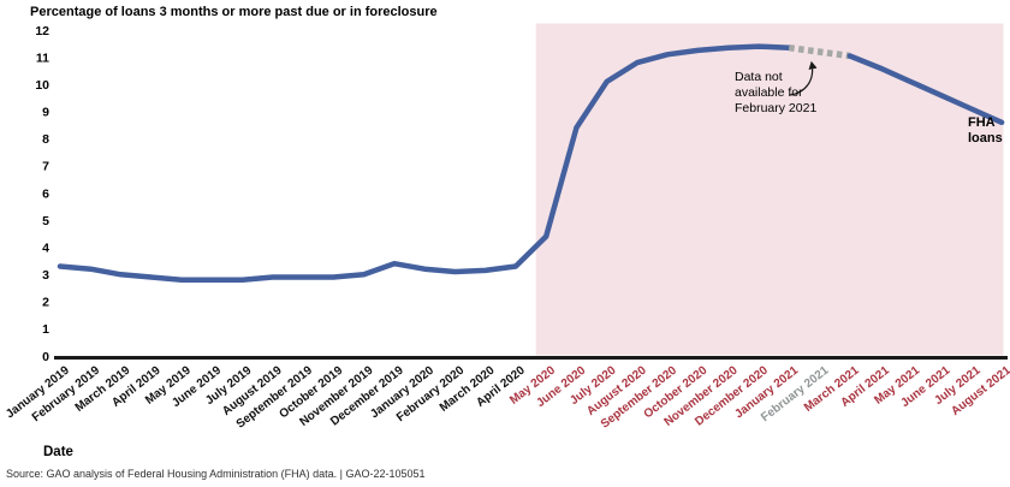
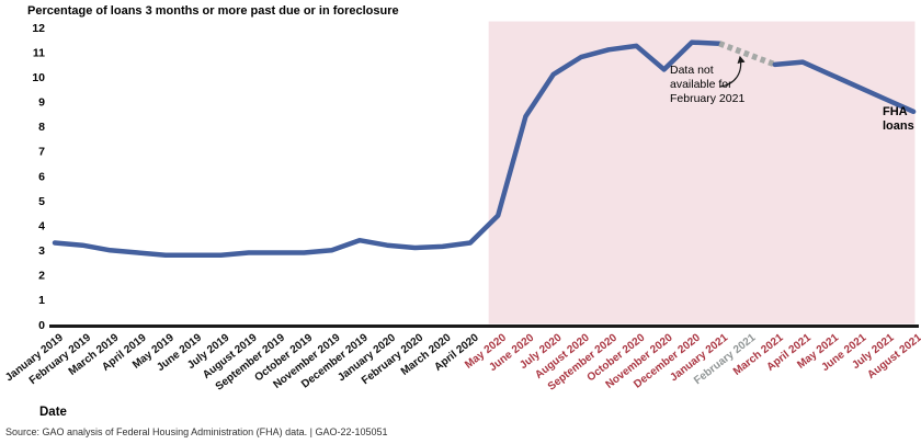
November 2020: 11.3 -> 10.3
March 2021: 11.1 -> 10.5
